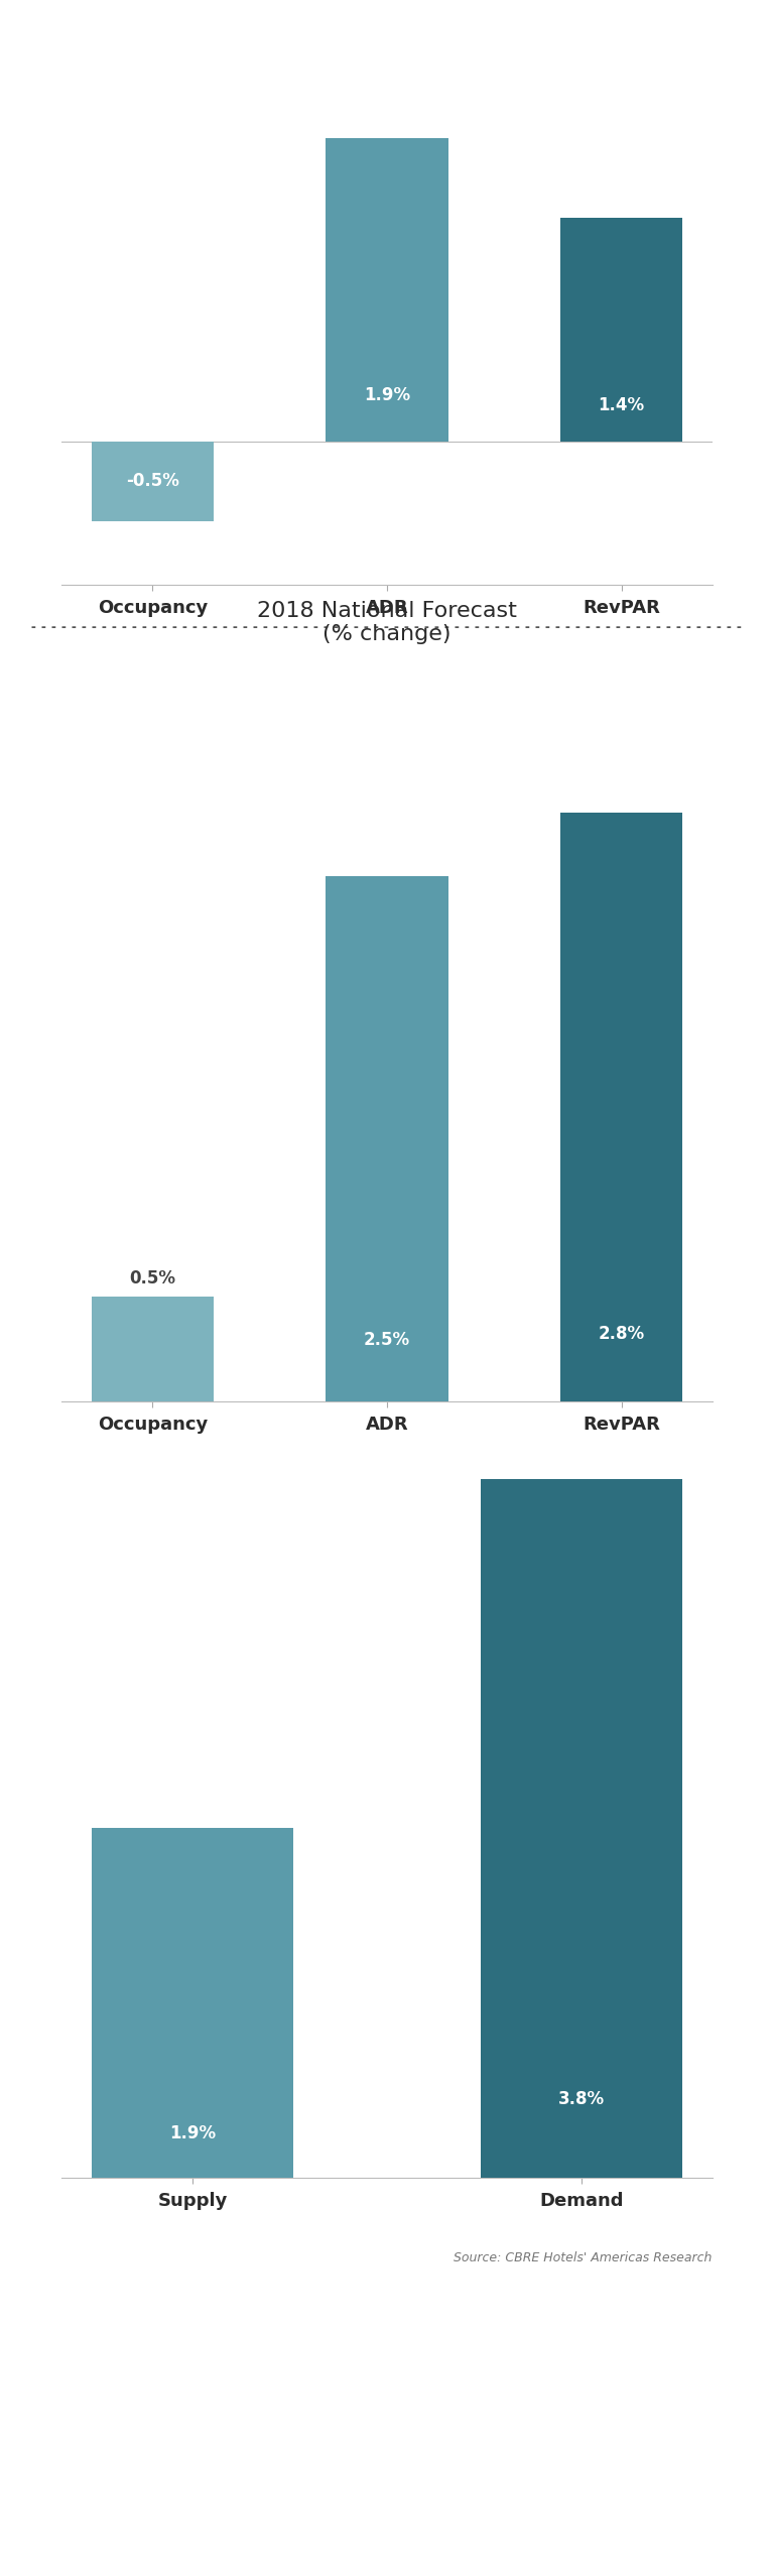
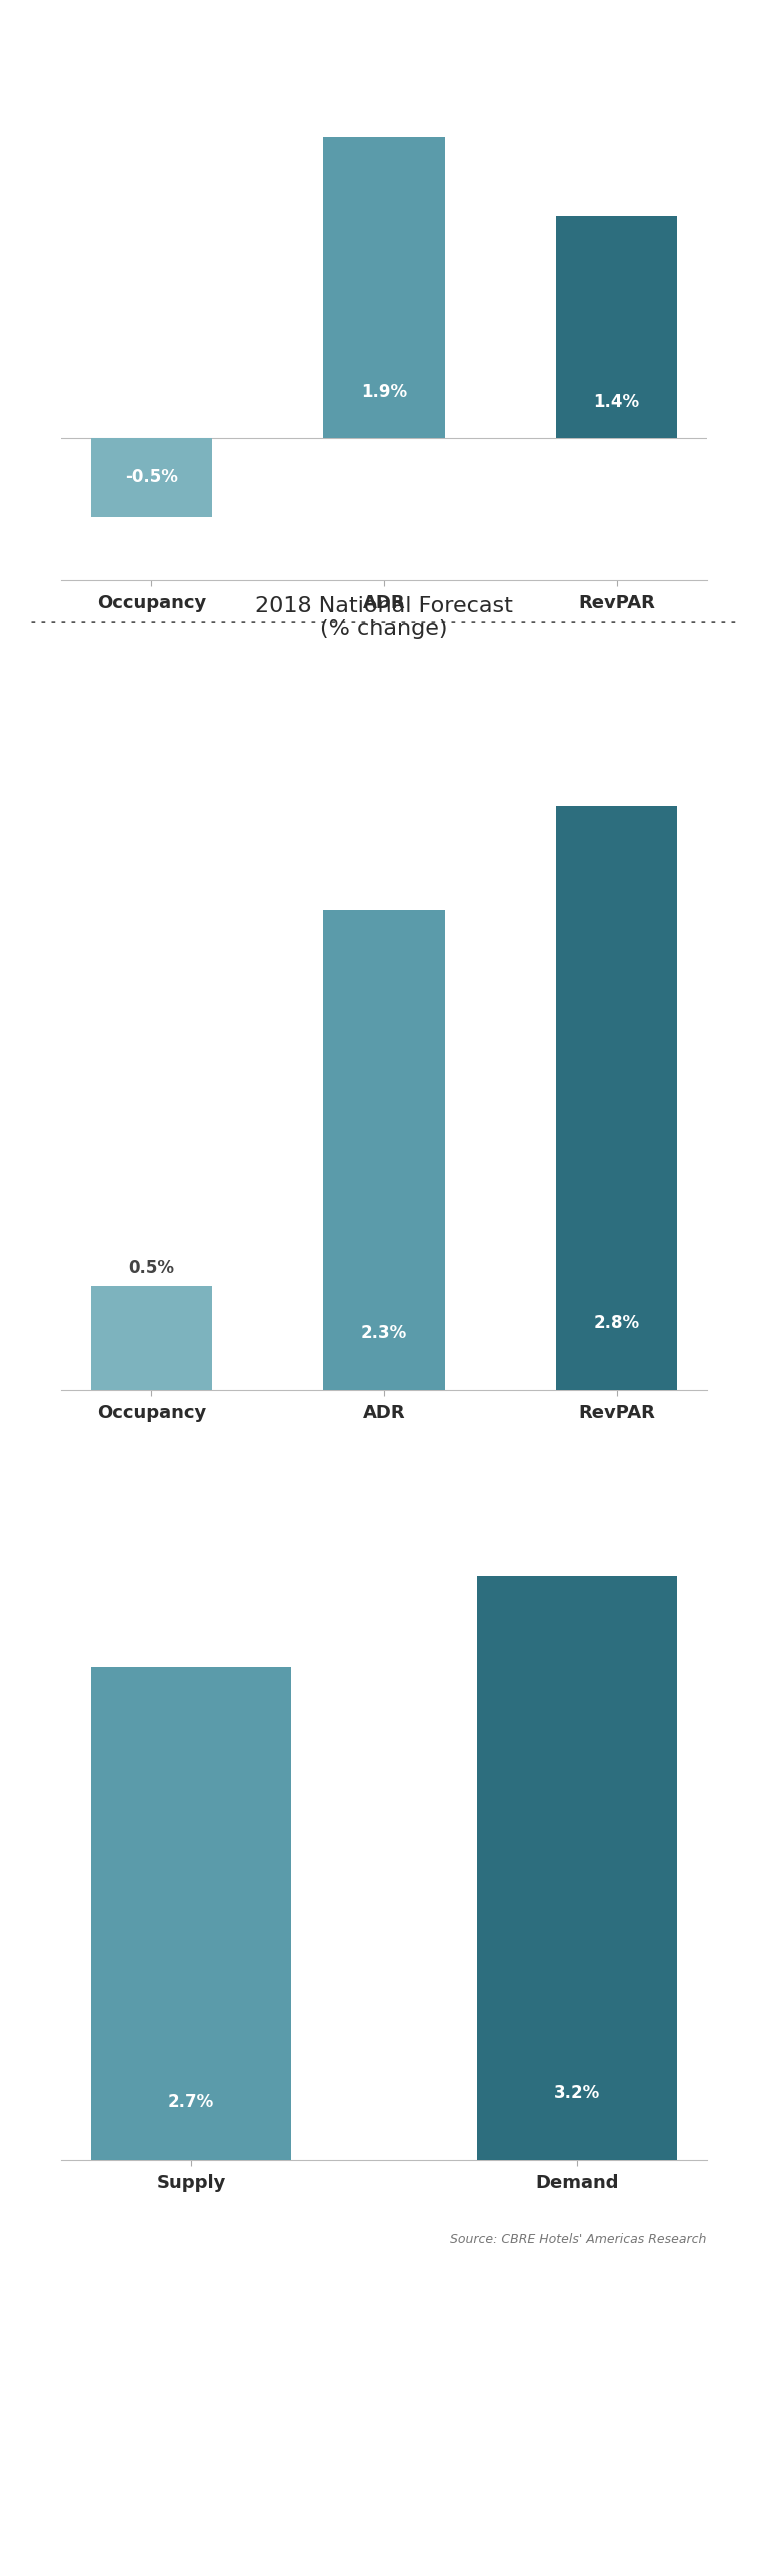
2018 National Forecast (% change)/ADR: 2.5% -> 2.3%
Supply: 1.9% -> 2.7%
Demand: 3.8% -> 3.2%
